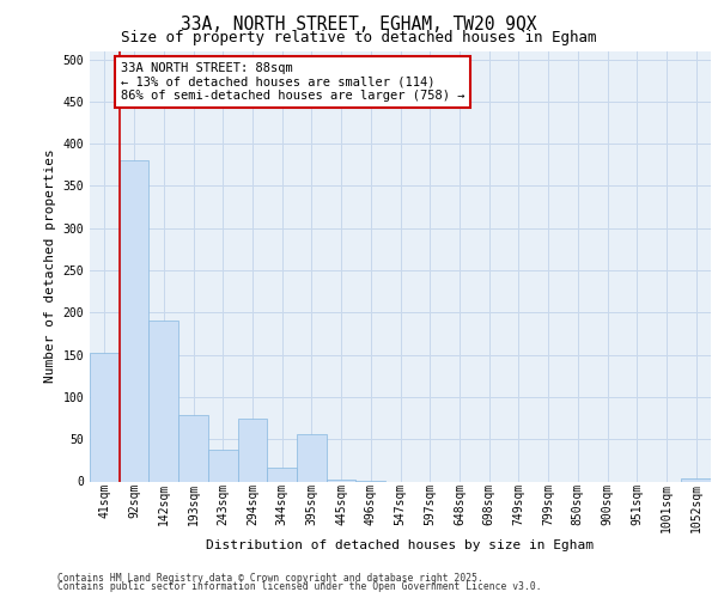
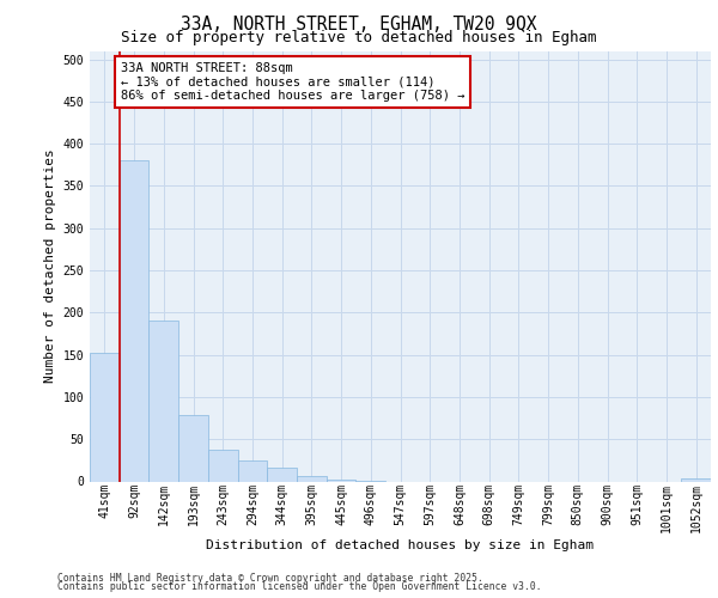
294sqm: 74 -> 25
395sqm: 56 -> 7
